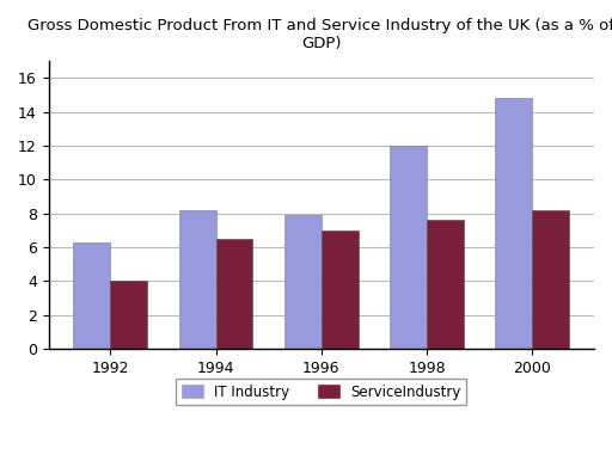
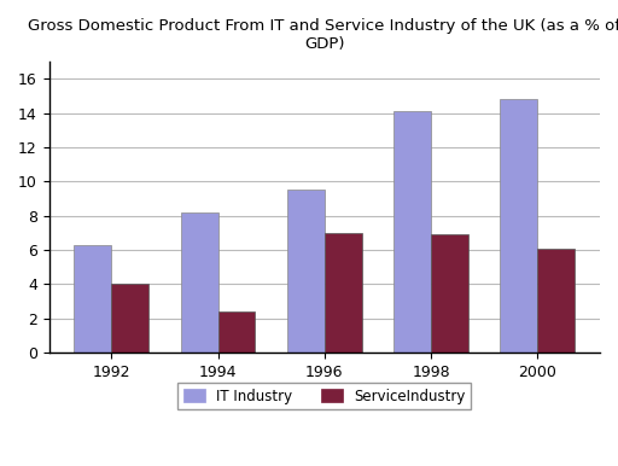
ServiceIndustry/1994: 6.5 -> 2.4
IT Industry/1996: 7.9 -> 9.5
IT Industry/1998: 12.0 -> 14.1
ServiceIndustry/1998: 7.6 -> 6.9
ServiceIndustry/2000: 8.2 -> 6.1
